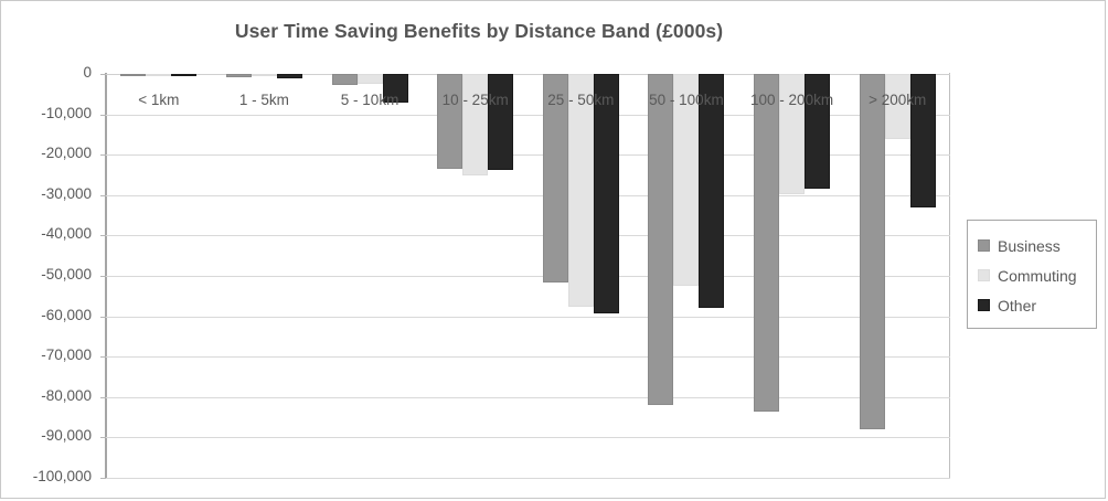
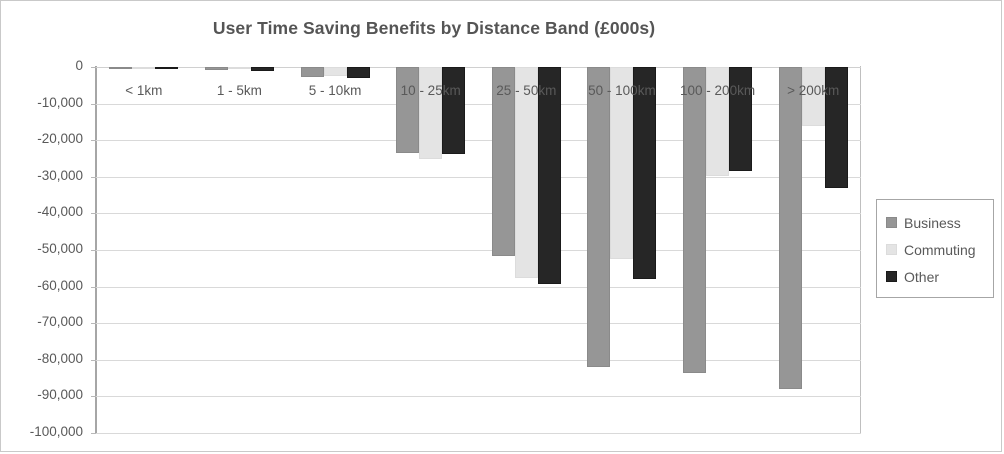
Other/5 - 10km: -7000 -> -3000
